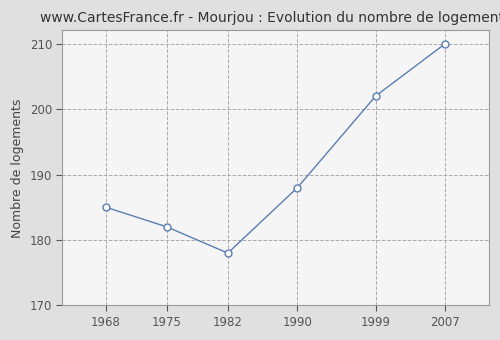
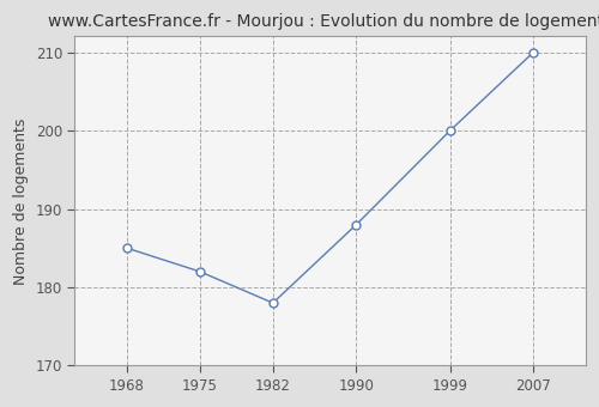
1999: 202 -> 200
